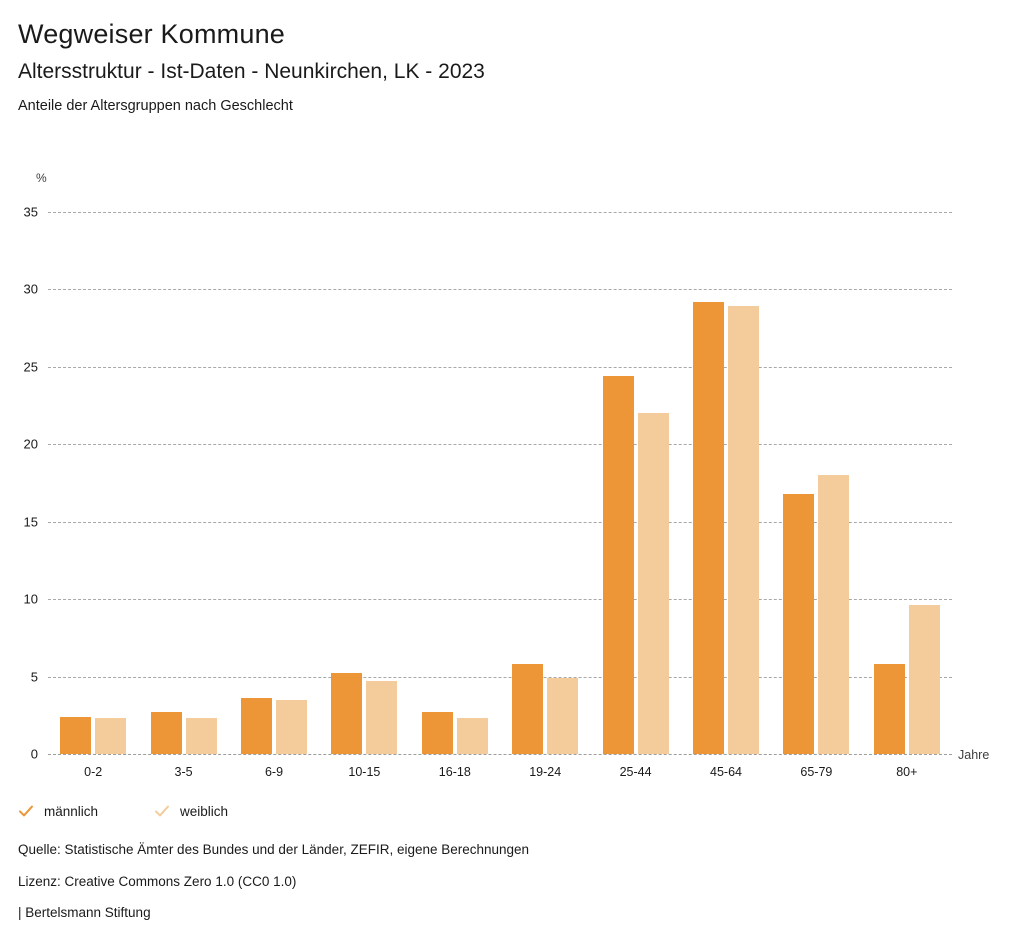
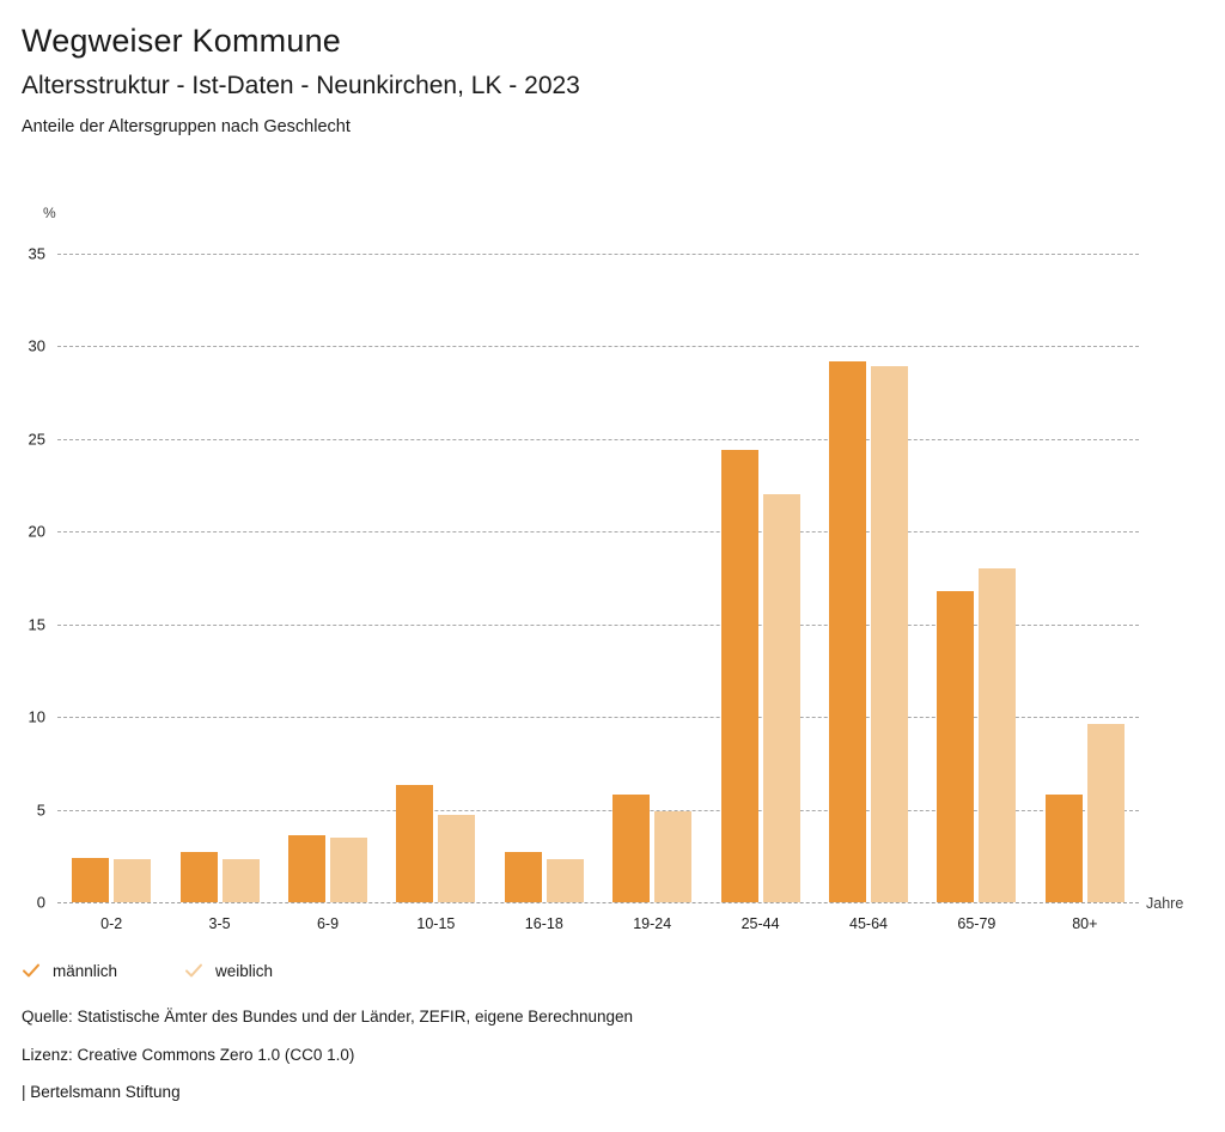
männlich/10-15: 5.2 -> 6.3
